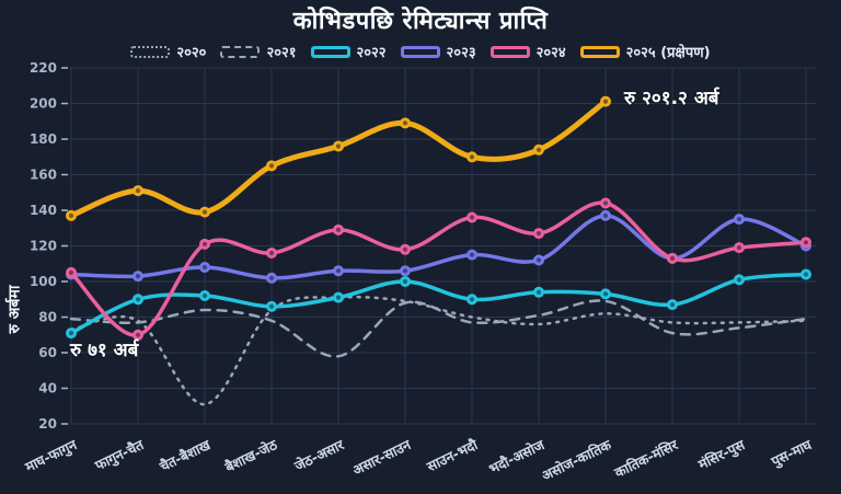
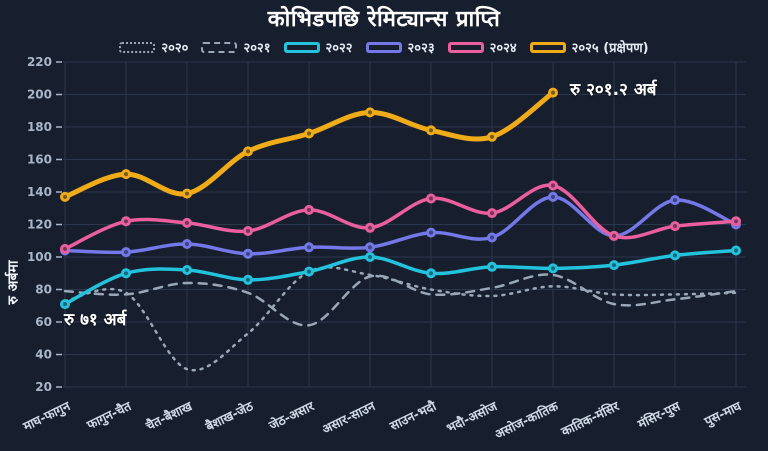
२०२४/फागुन-चैत: 70 -> 122
२०२०/बैशाख-जेठ: 84 -> 53
२०२५ (प्रक्षेपण)/साउन-भदौ: 170 -> 178
२०२२/कातिक-मंसिर: 87 -> 95
